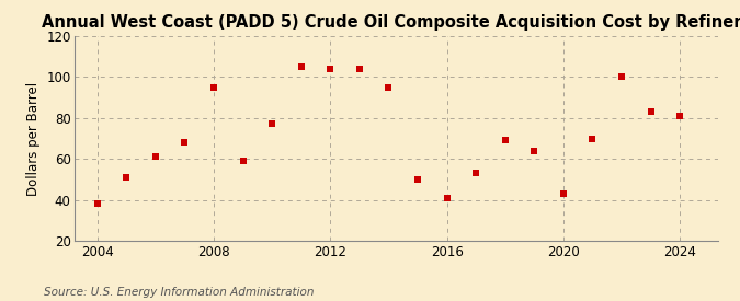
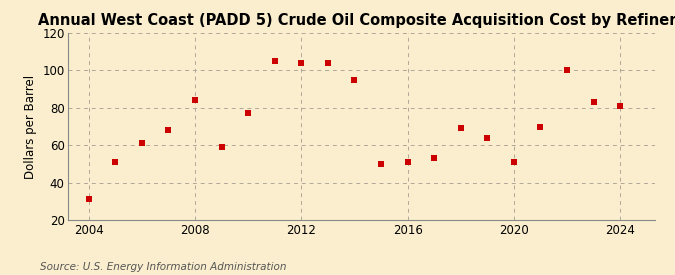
2004: 38 -> 31
2008: 95 -> 84
2016: 41 -> 51
2020: 43 -> 51
